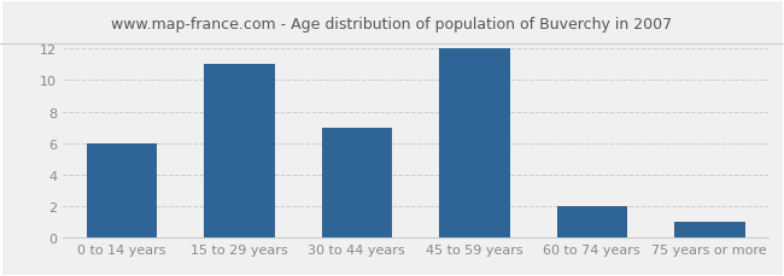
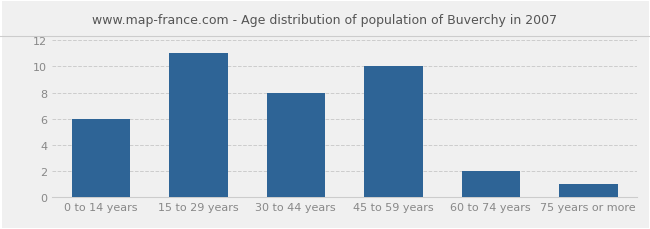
30 to 44 years: 7 -> 8
45 to 59 years: 12 -> 10
